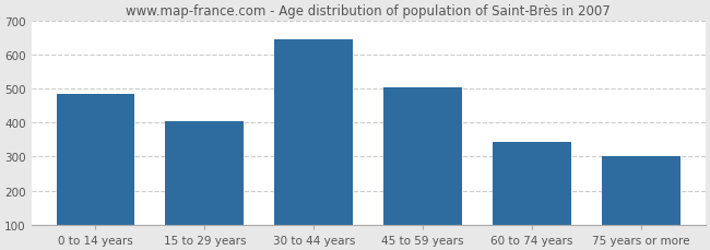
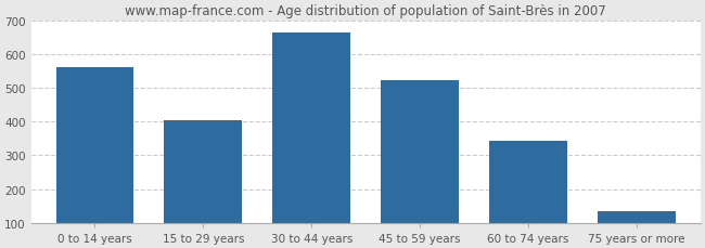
0 to 14 years: 485 -> 562
30 to 44 years: 645 -> 663
45 to 59 years: 505 -> 524
75 years or more: 300 -> 135
